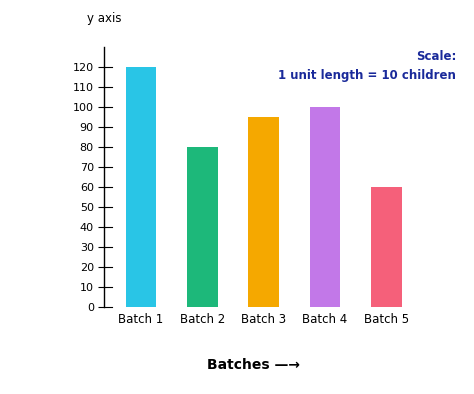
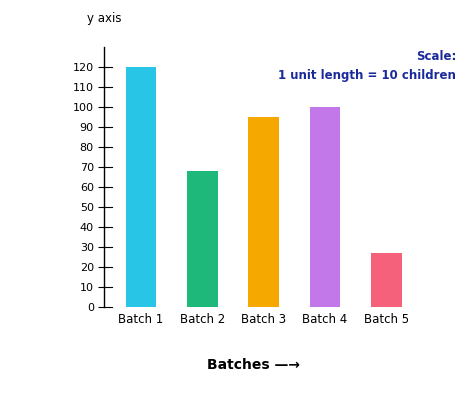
Batch 2: 80 -> 68
Batch 5: 60 -> 27
